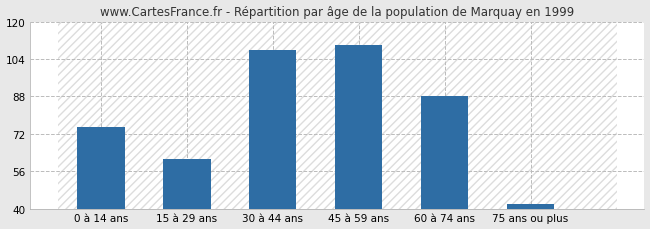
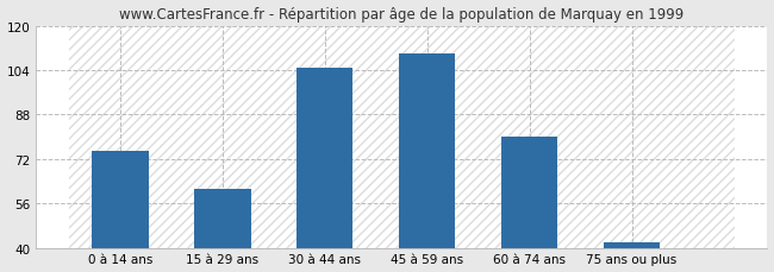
30 à 44 ans: 108 -> 105
60 à 74 ans: 88 -> 80
